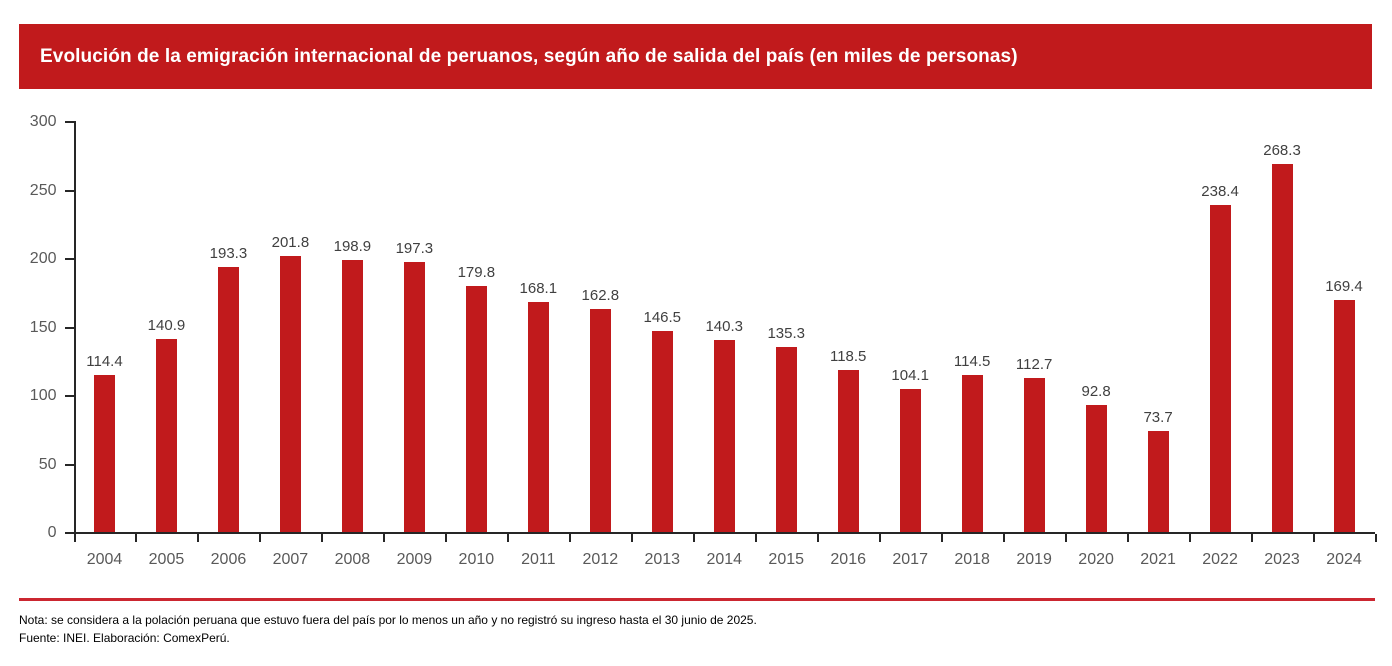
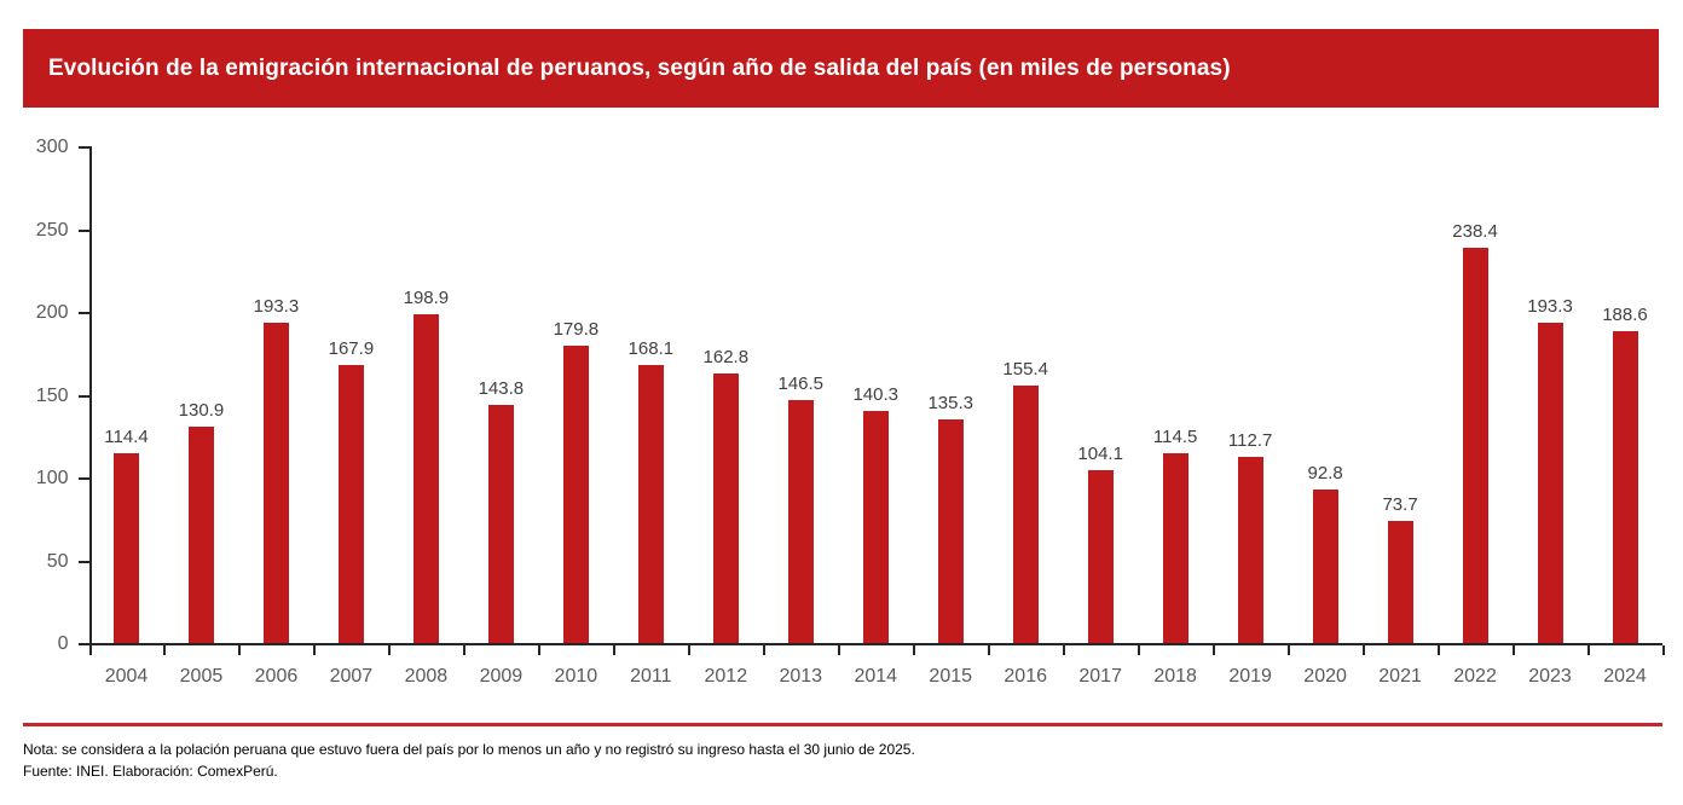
2005: 140.9 -> 130.9
2007: 201.8 -> 167.9
2009: 197.3 -> 143.8
2016: 118.5 -> 155.4
2023: 268.3 -> 193.3
2024: 169.4 -> 188.6
